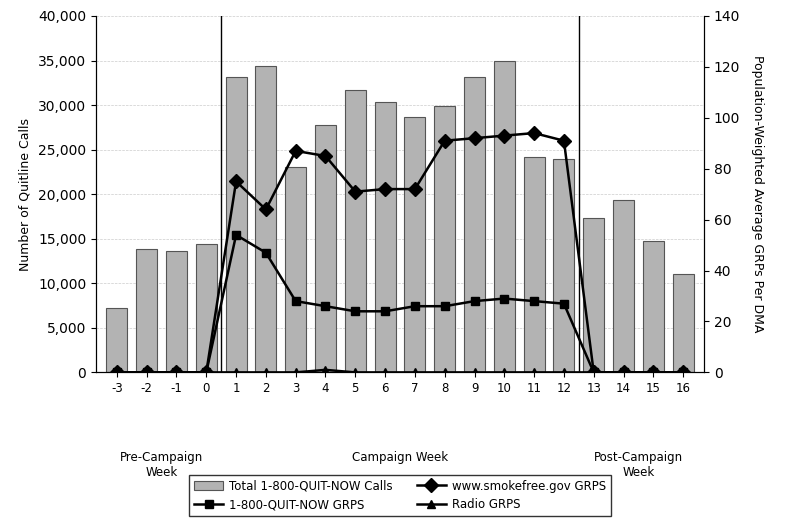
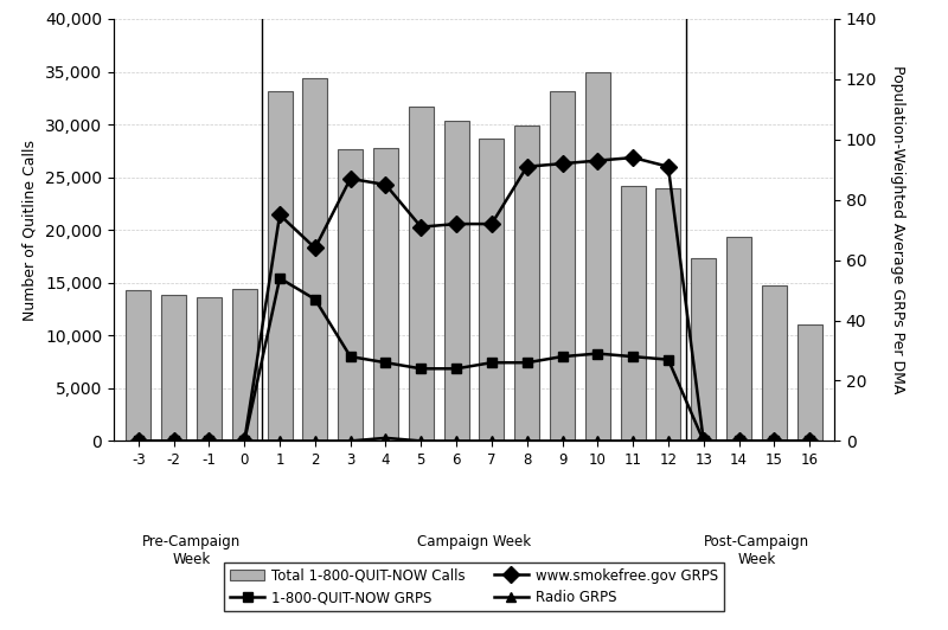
Total 1-800-QUIT-NOW Calls/-3: 7,200 -> 14,300
Total 1-800-QUIT-NOW Calls/3: 23,000 -> 27,700
